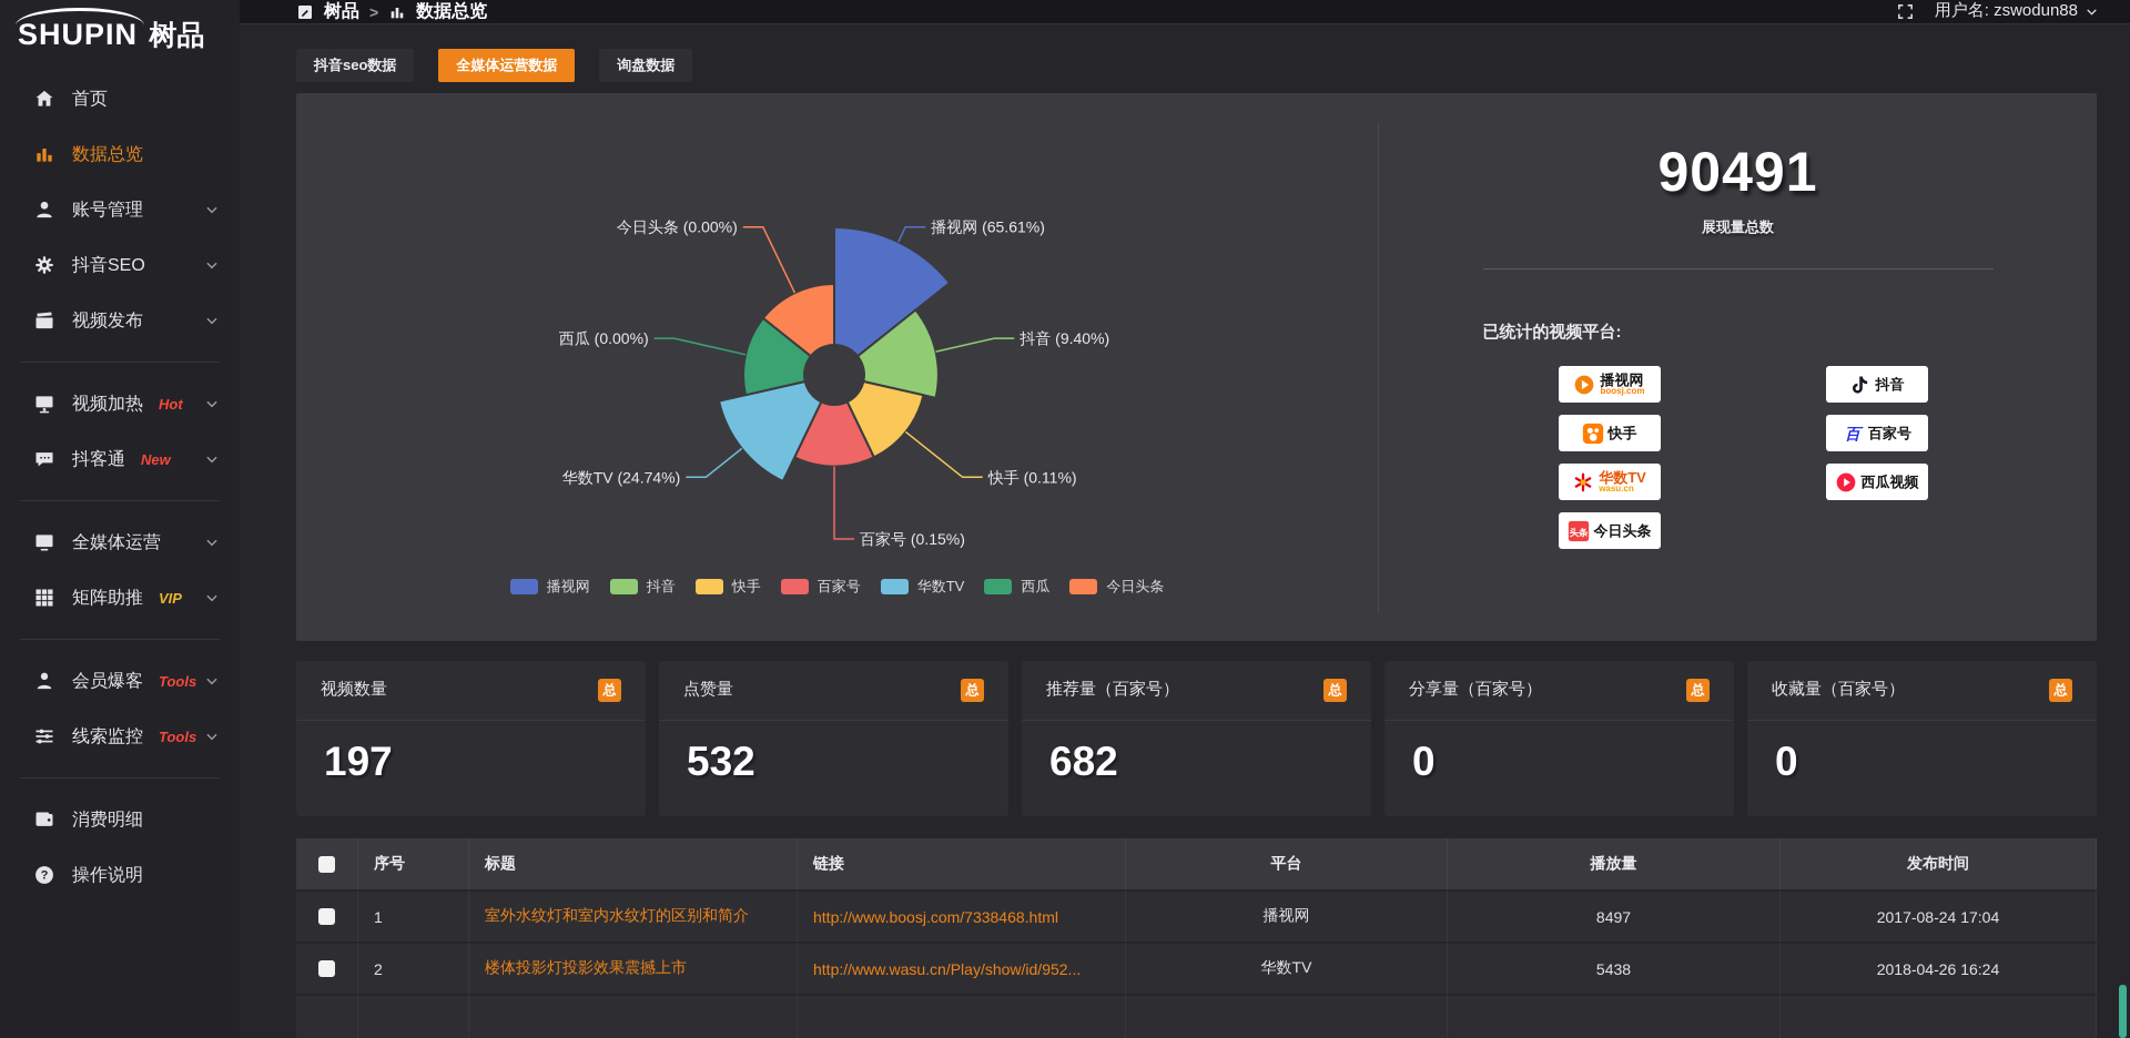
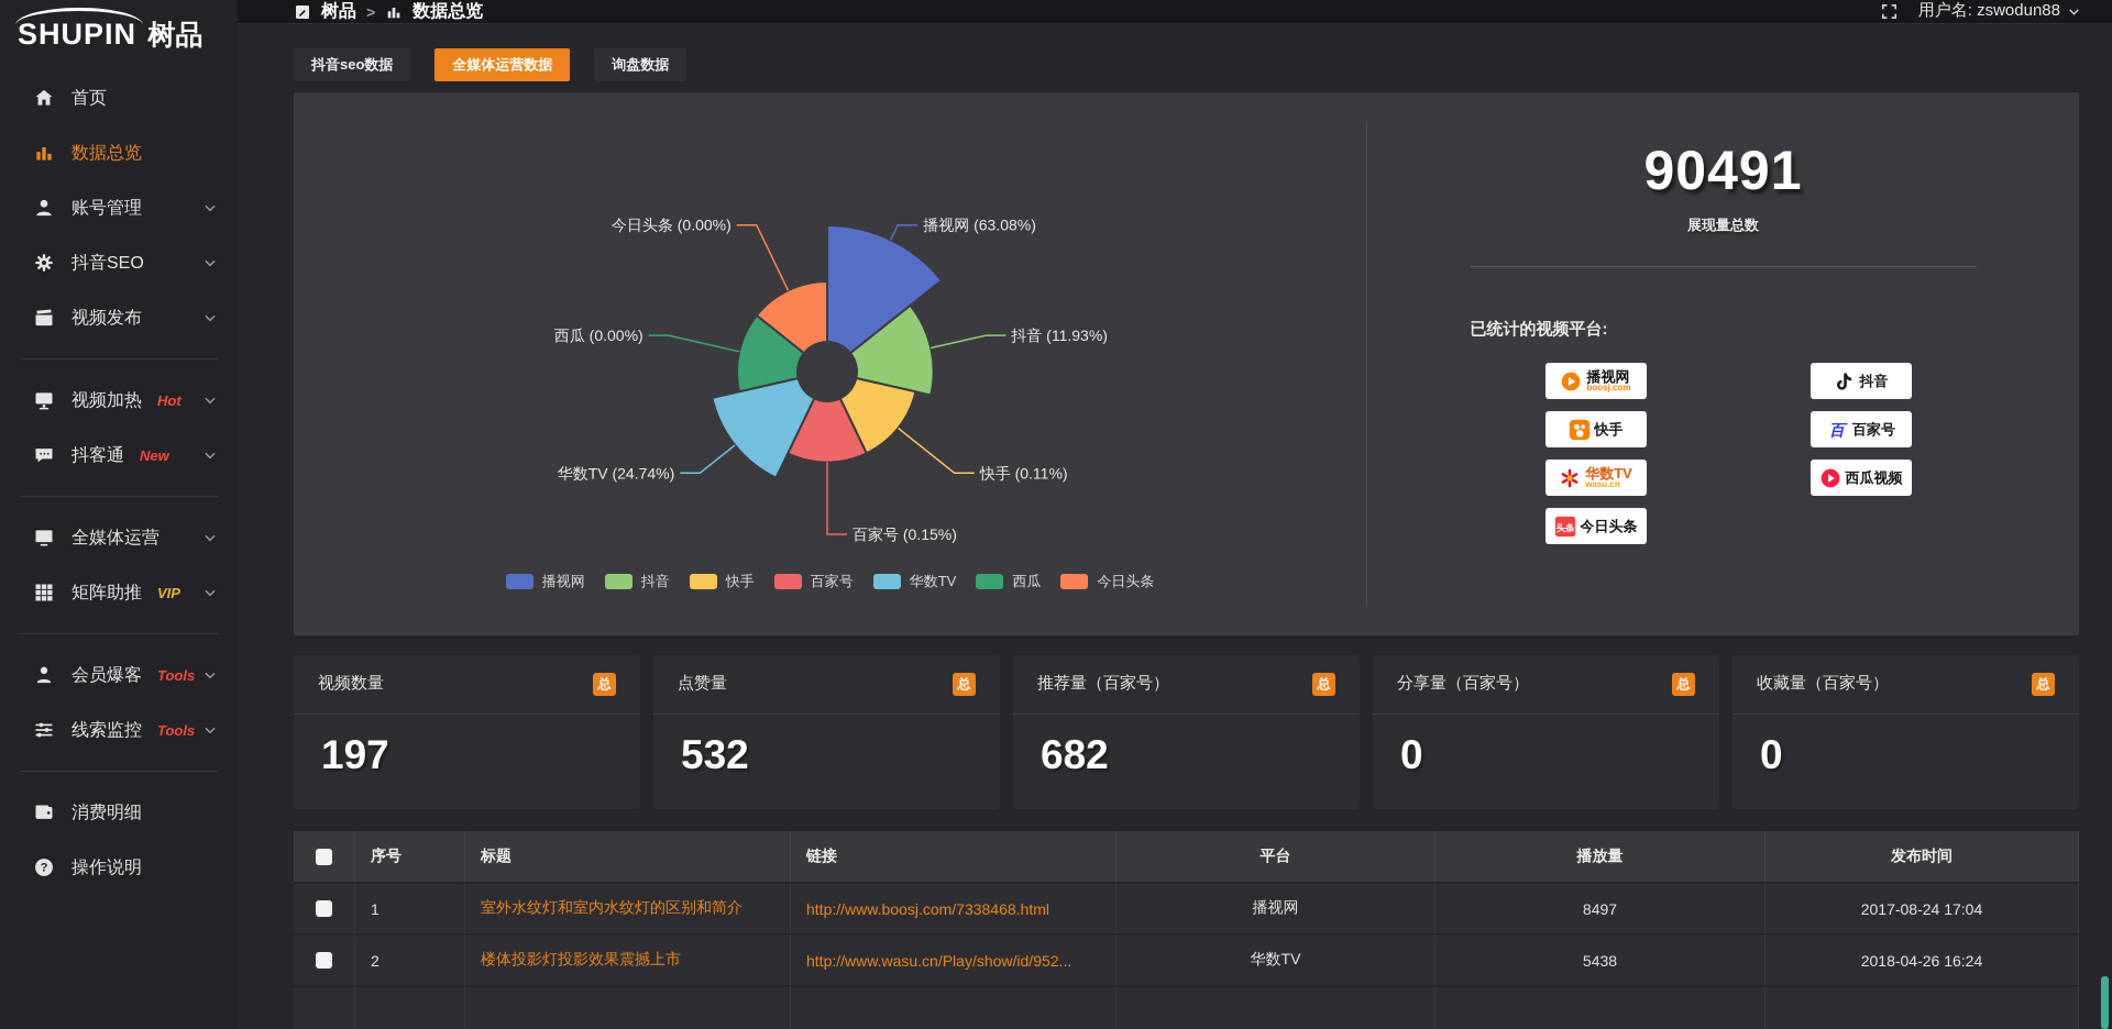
播视网: 65.61% -> 63.08%
抖音: 9.40% -> 11.93%
